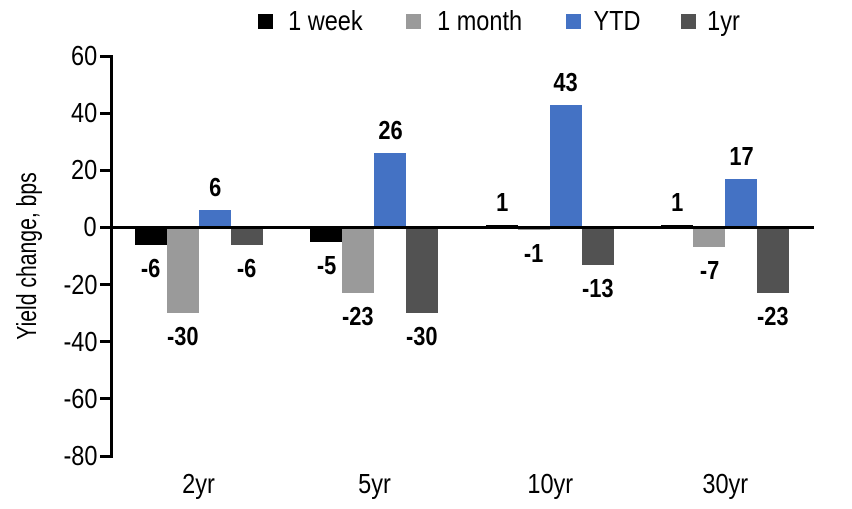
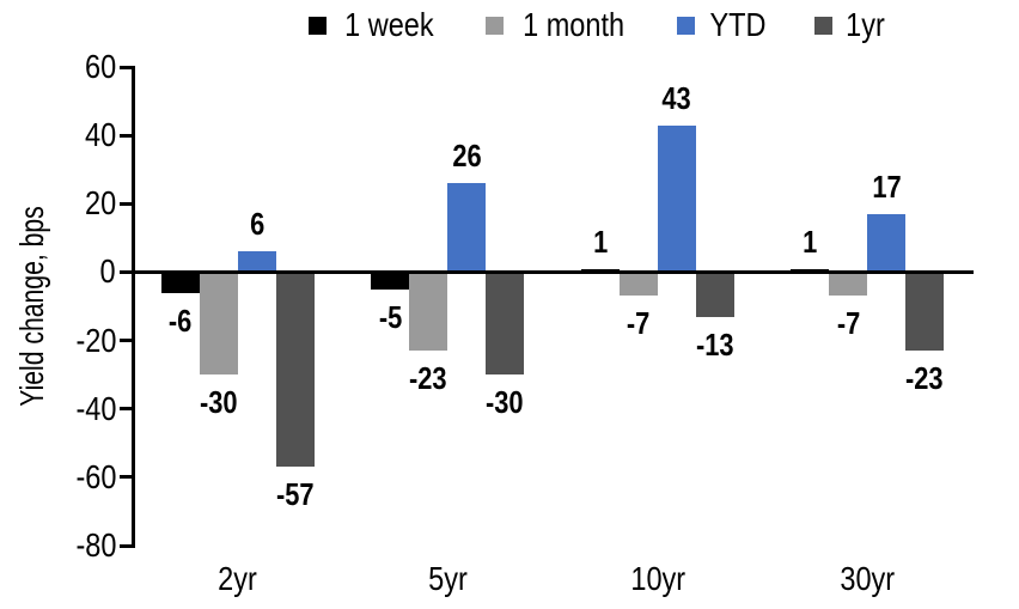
1yr/2yr: -6 -> -57
1 month/10yr: -1 -> -7
